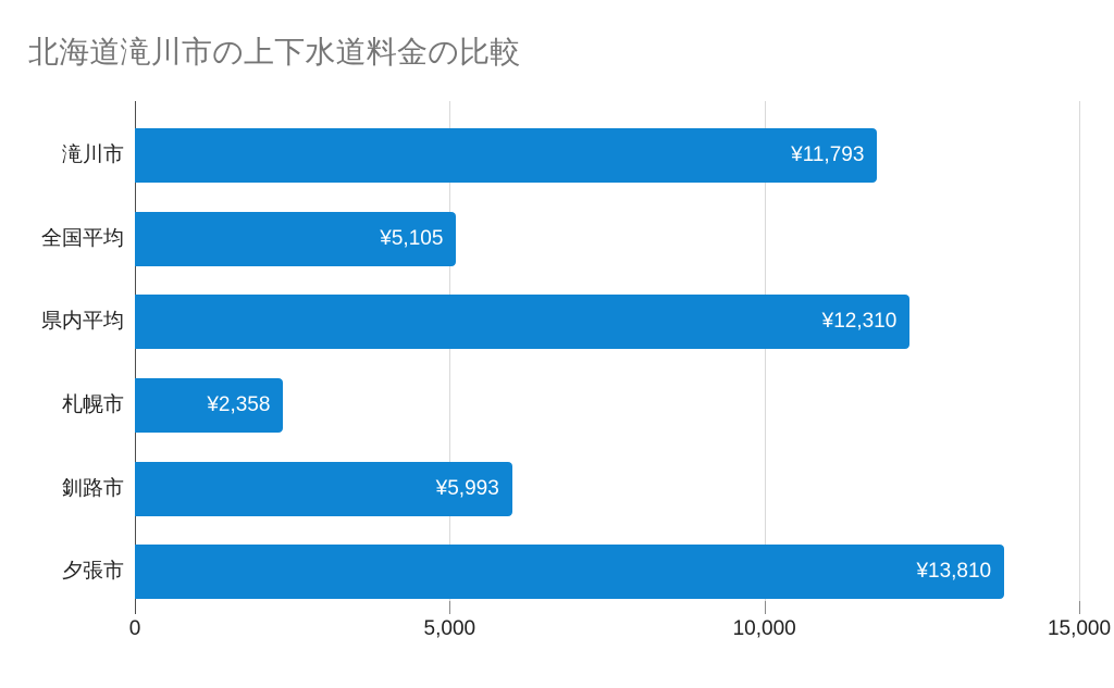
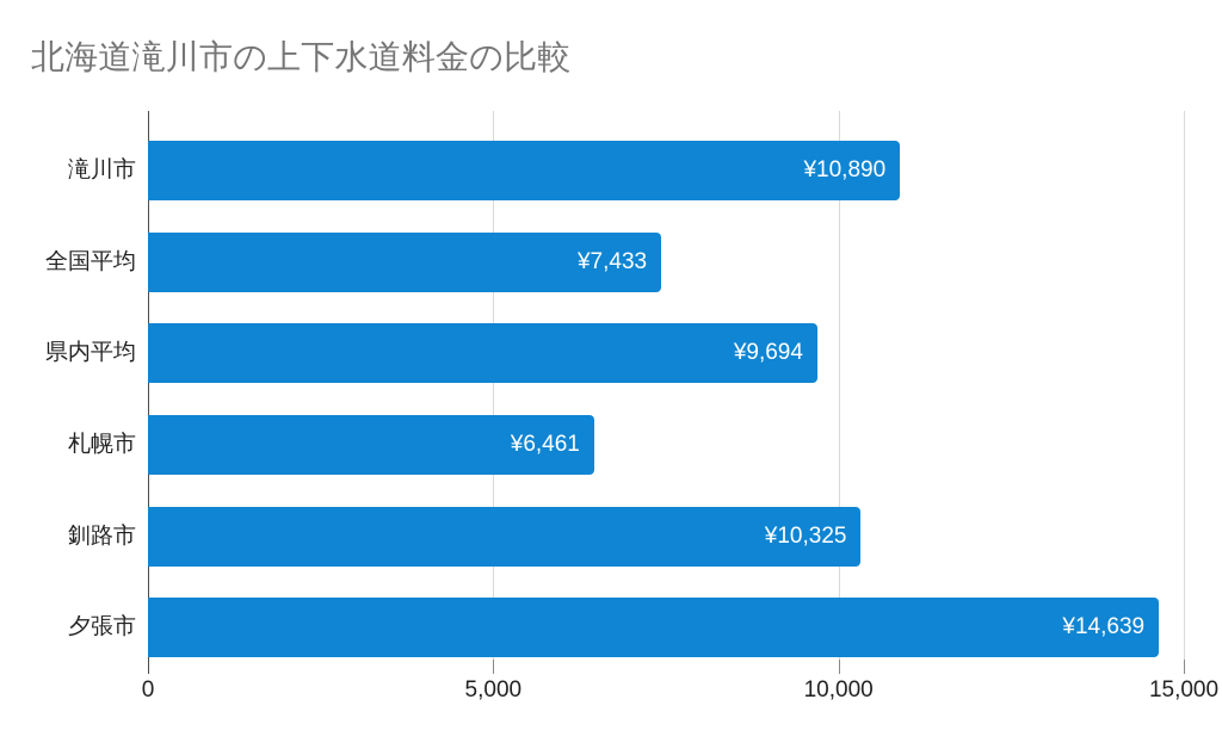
滝川市: ¥11,793 -> ¥10,890
全国平均: ¥5,105 -> ¥7,433
県内平均: ¥12,310 -> ¥9,694
札幌市: ¥2,358 -> ¥6,461
釧路市: ¥5,993 -> ¥10,325
夕張市: ¥13,810 -> ¥14,639
